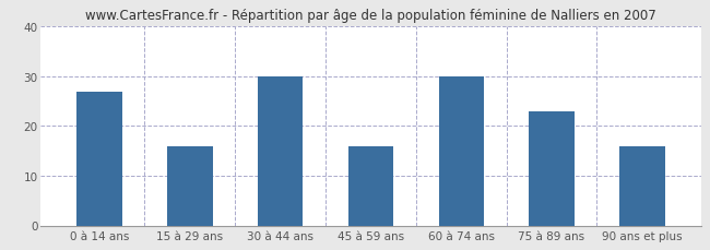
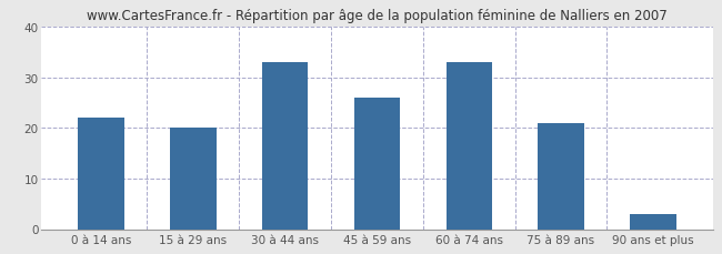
0 à 14 ans: 27 -> 22
15 à 29 ans: 16 -> 20
30 à 44 ans: 30 -> 33
45 à 59 ans: 16 -> 26
60 à 74 ans: 30 -> 33
75 à 89 ans: 23 -> 21
90 ans et plus: 16 -> 3
